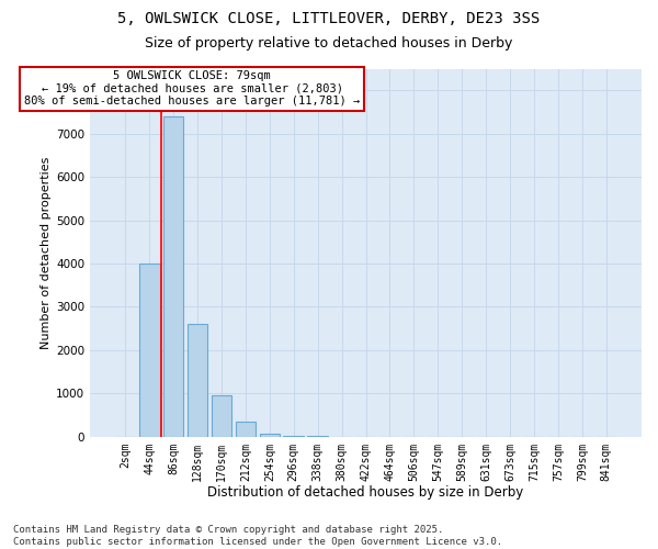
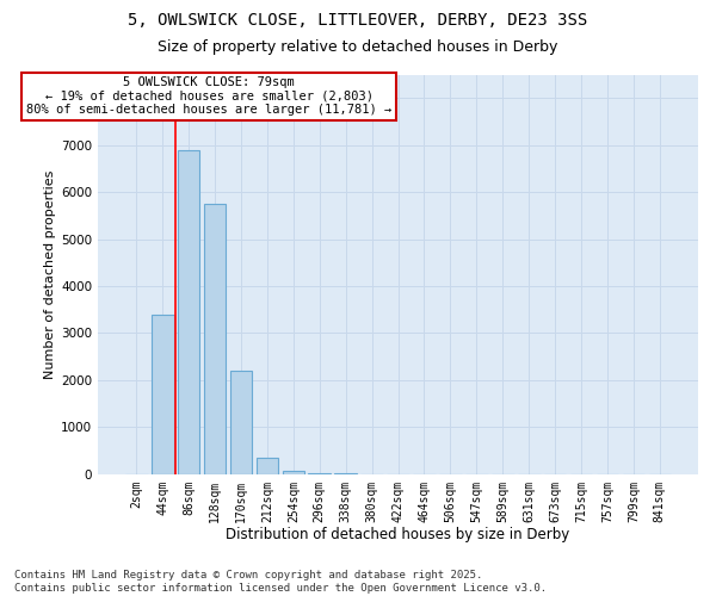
44sqm: 4000 -> 3400
86sqm: 7400 -> 6900
128sqm: 2600 -> 5750
170sqm: 950 -> 2200
